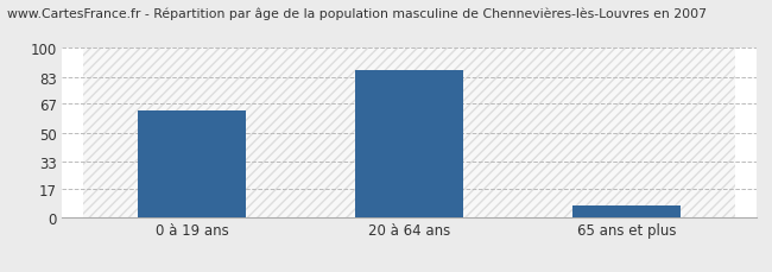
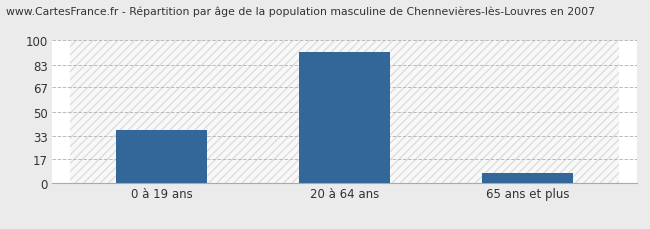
0 à 19 ans: 63 -> 37
20 à 64 ans: 87 -> 92
